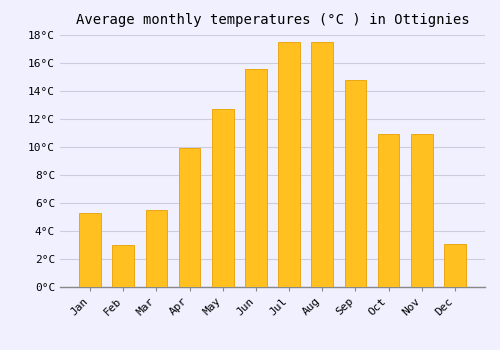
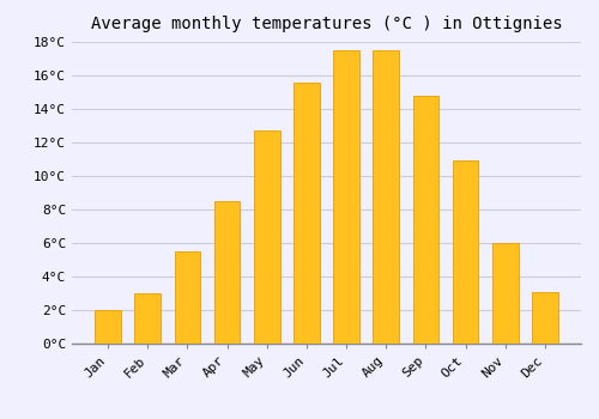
Jan: 5.3°C -> 2.0°C
Apr: 9.9°C -> 8.5°C
Nov: 10.9°C -> 6.0°C
